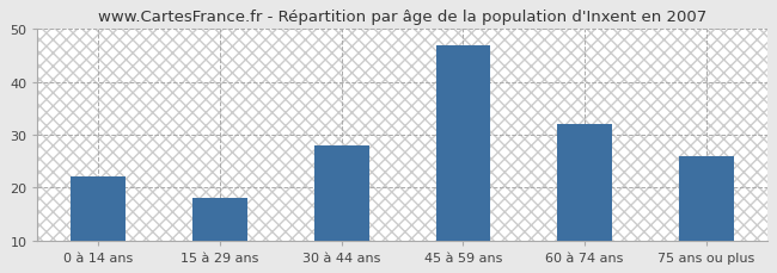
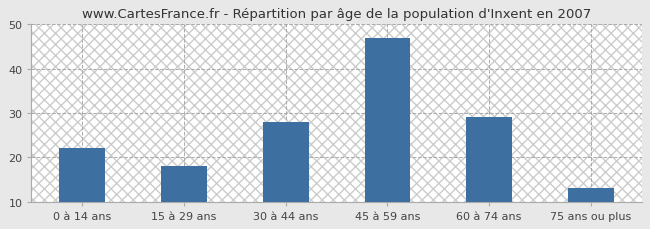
60 à 74 ans: 32 -> 29
75 ans ou plus: 26 -> 13
